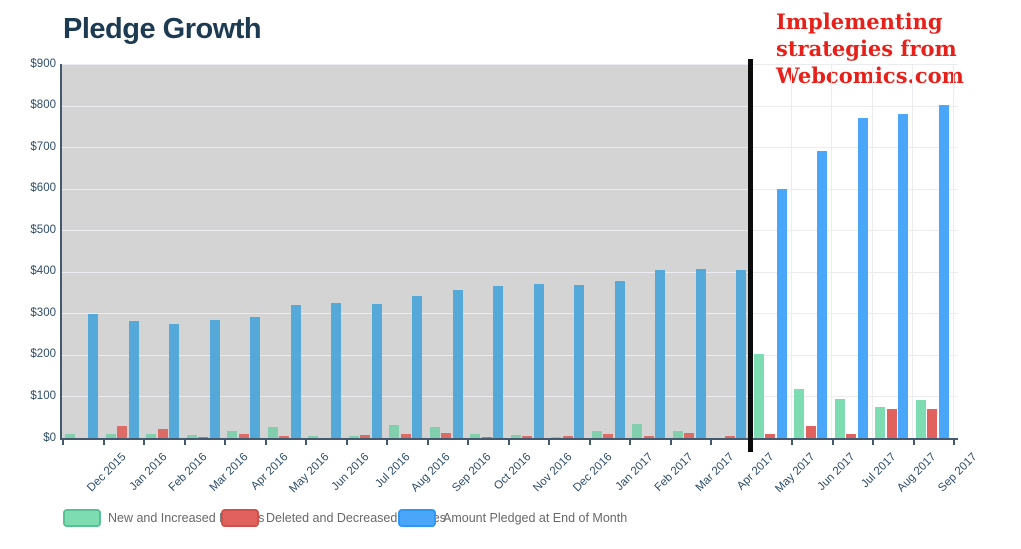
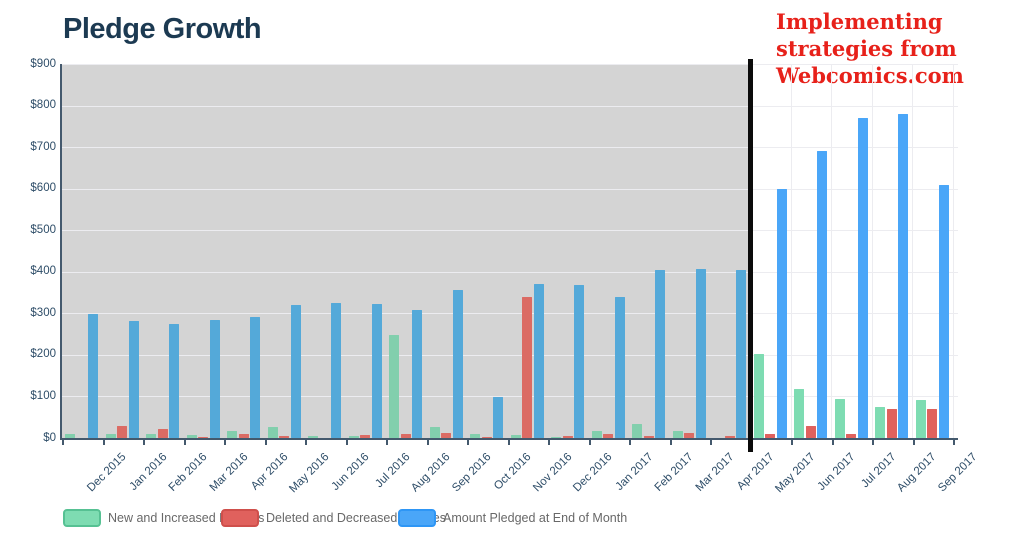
New and Increased Pledges/Aug 2016: $30 -> $250
Amount Pledged at End of Month/Aug 2016: $340 -> $310
Amount Pledged at End of Month/Oct 2016: $370 -> $100
Deleted and Decreased Pledges/Nov 2016: $10 -> $340
Amount Pledged at End of Month/Jan 2017: $380 -> $340
Amount Pledged at End of Month/Sep 2017: $800 -> $610
